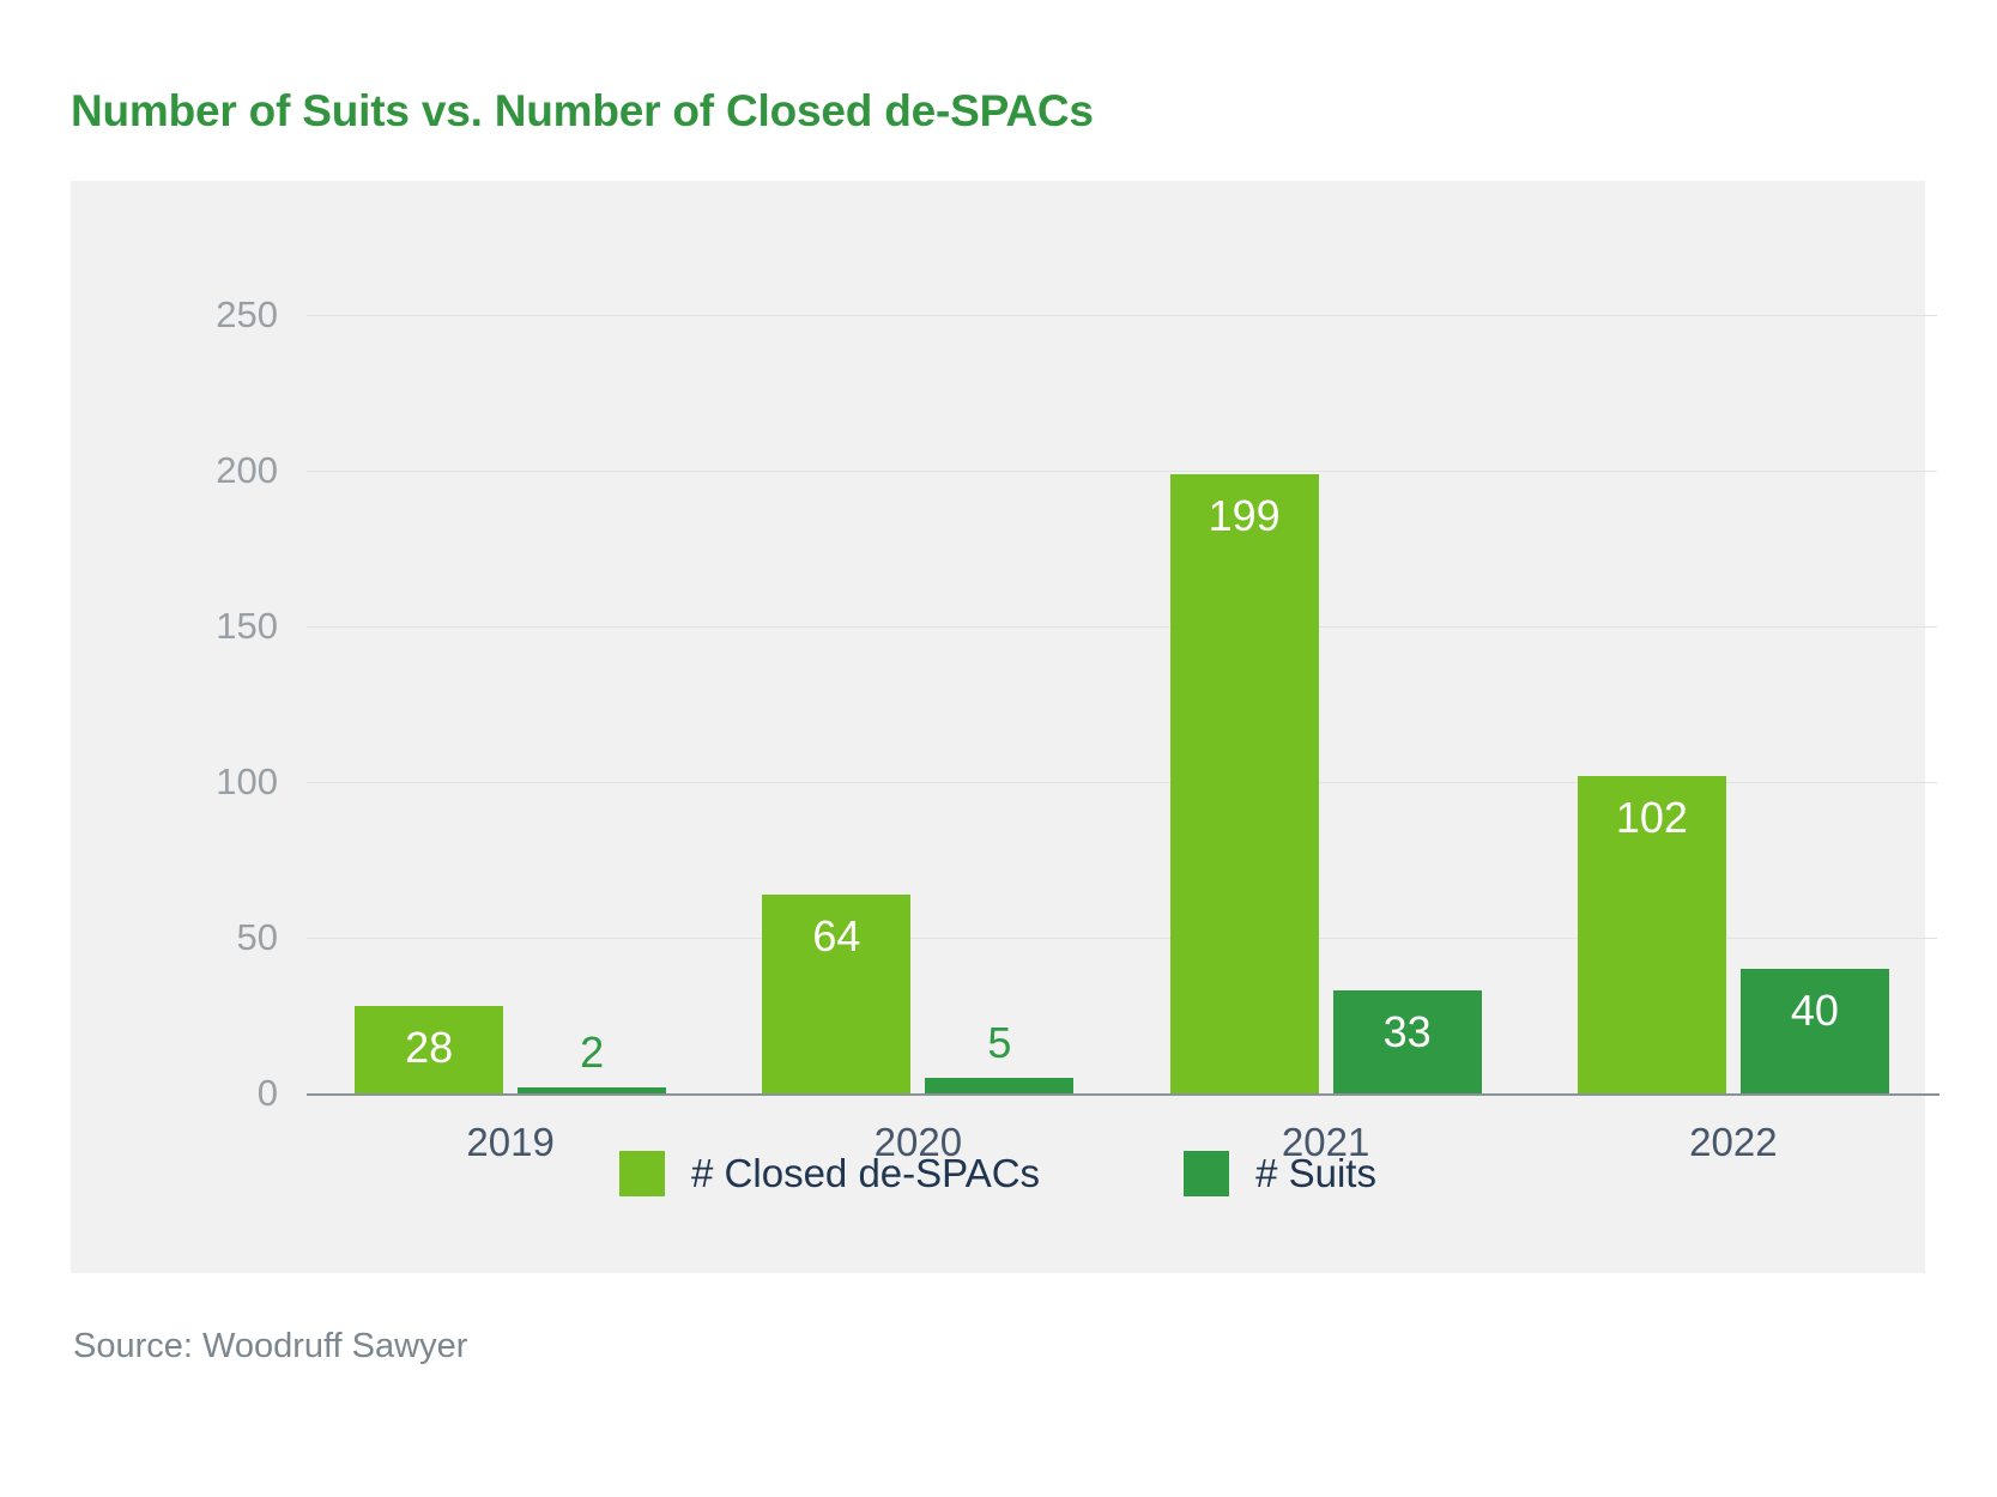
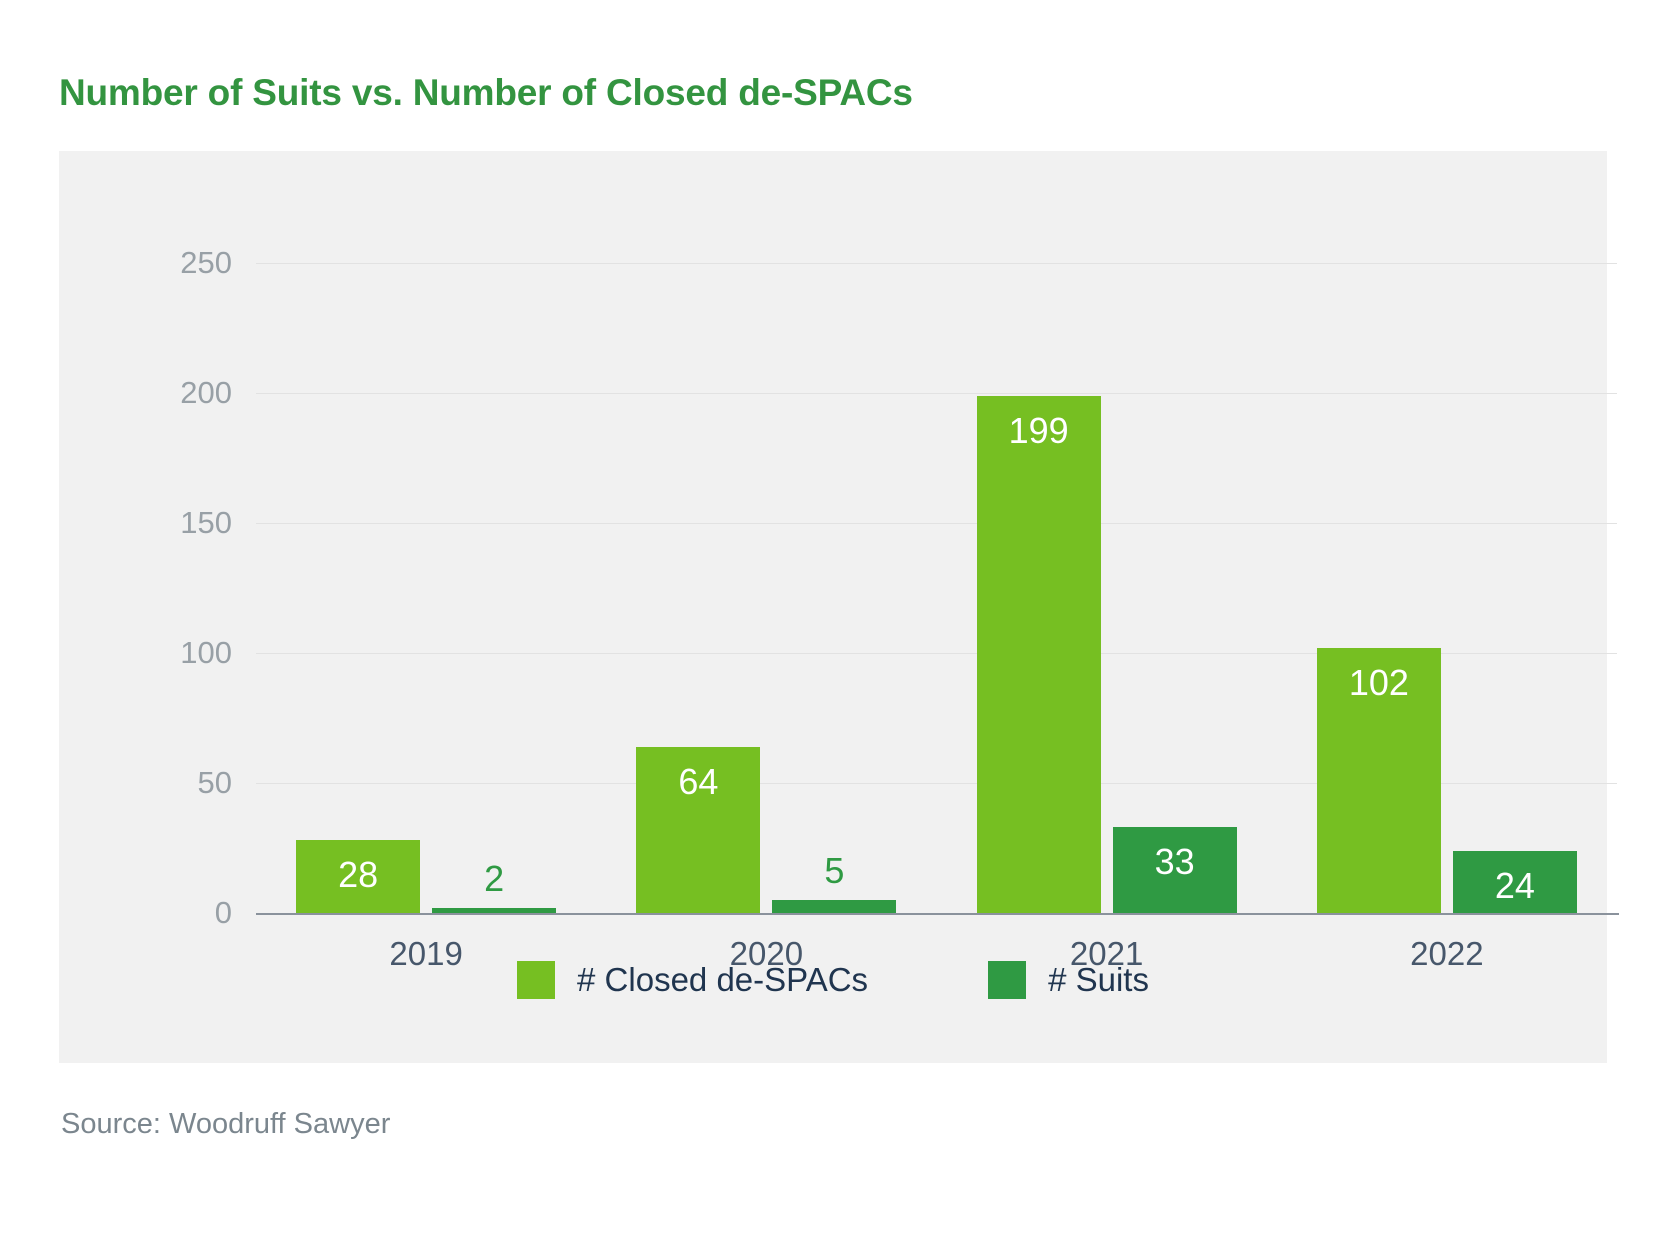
# Suits/2022: 40 -> 24
